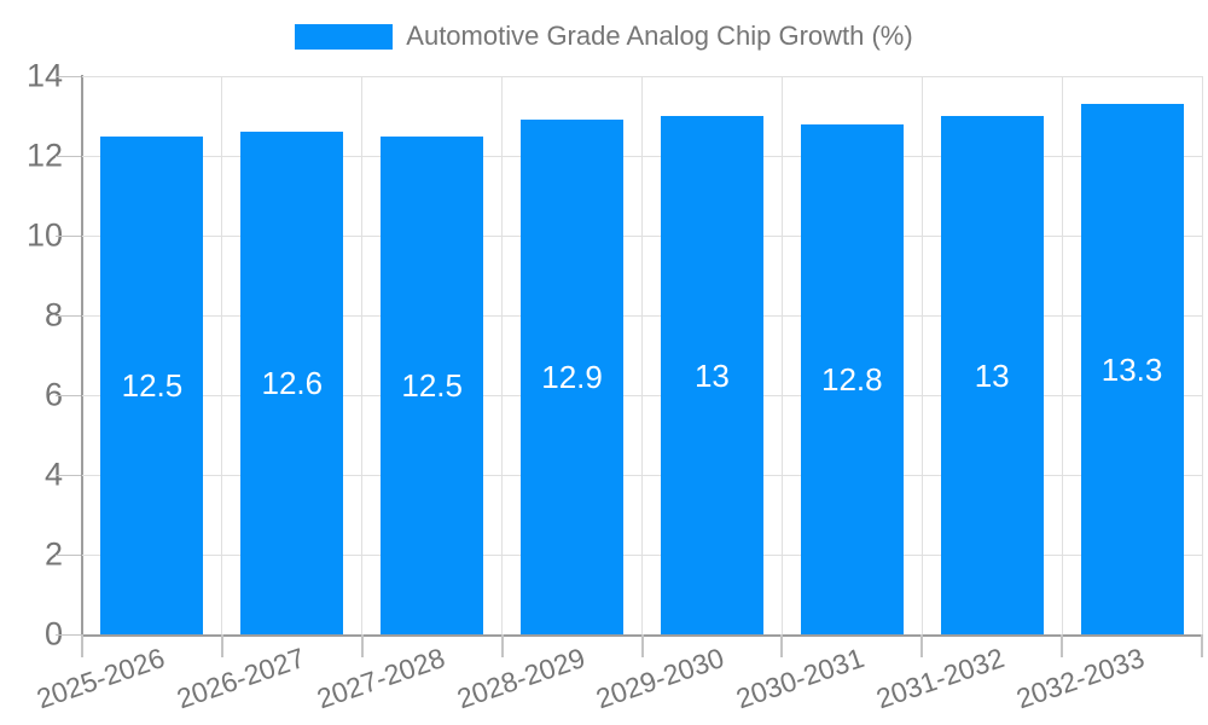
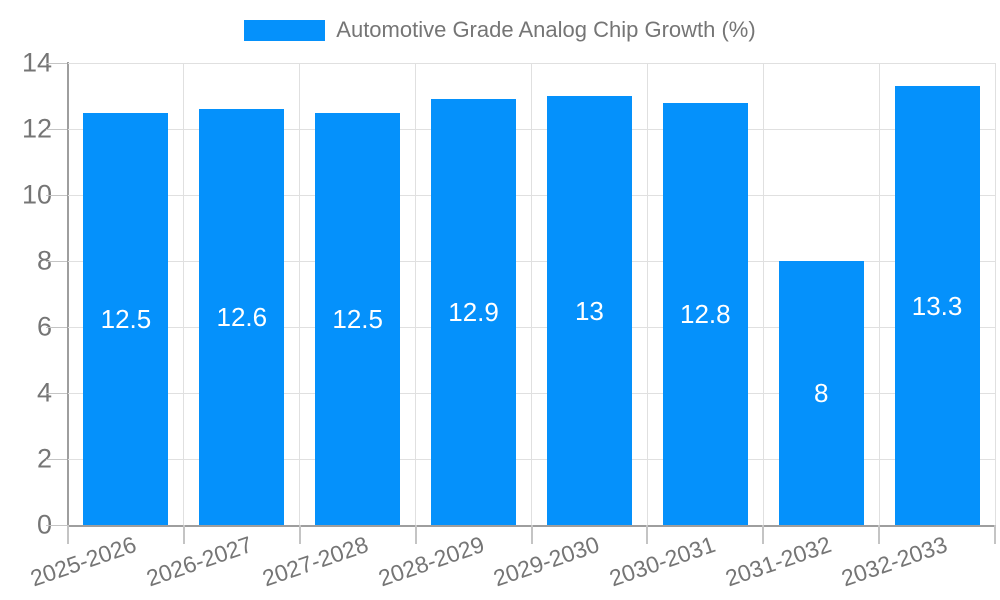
2031-2032: 13 -> 8
